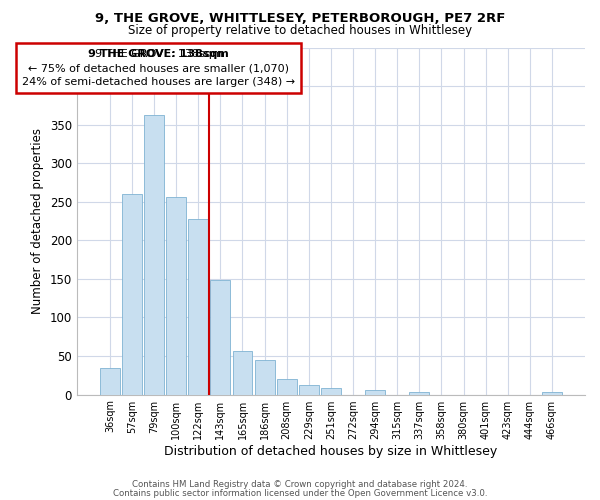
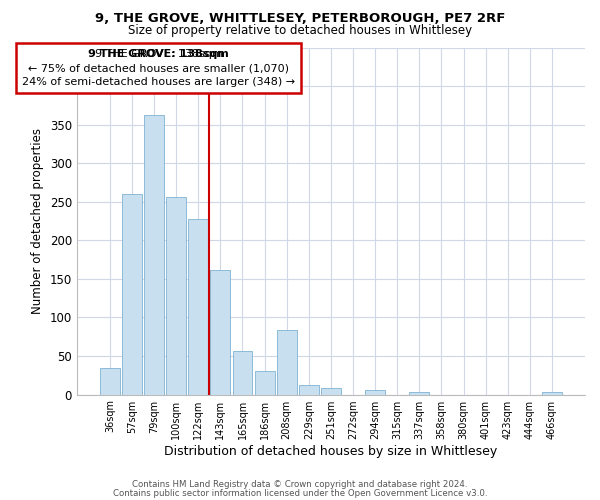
143sqm: 148 -> 162
186sqm: 45 -> 30
208sqm: 20 -> 84
